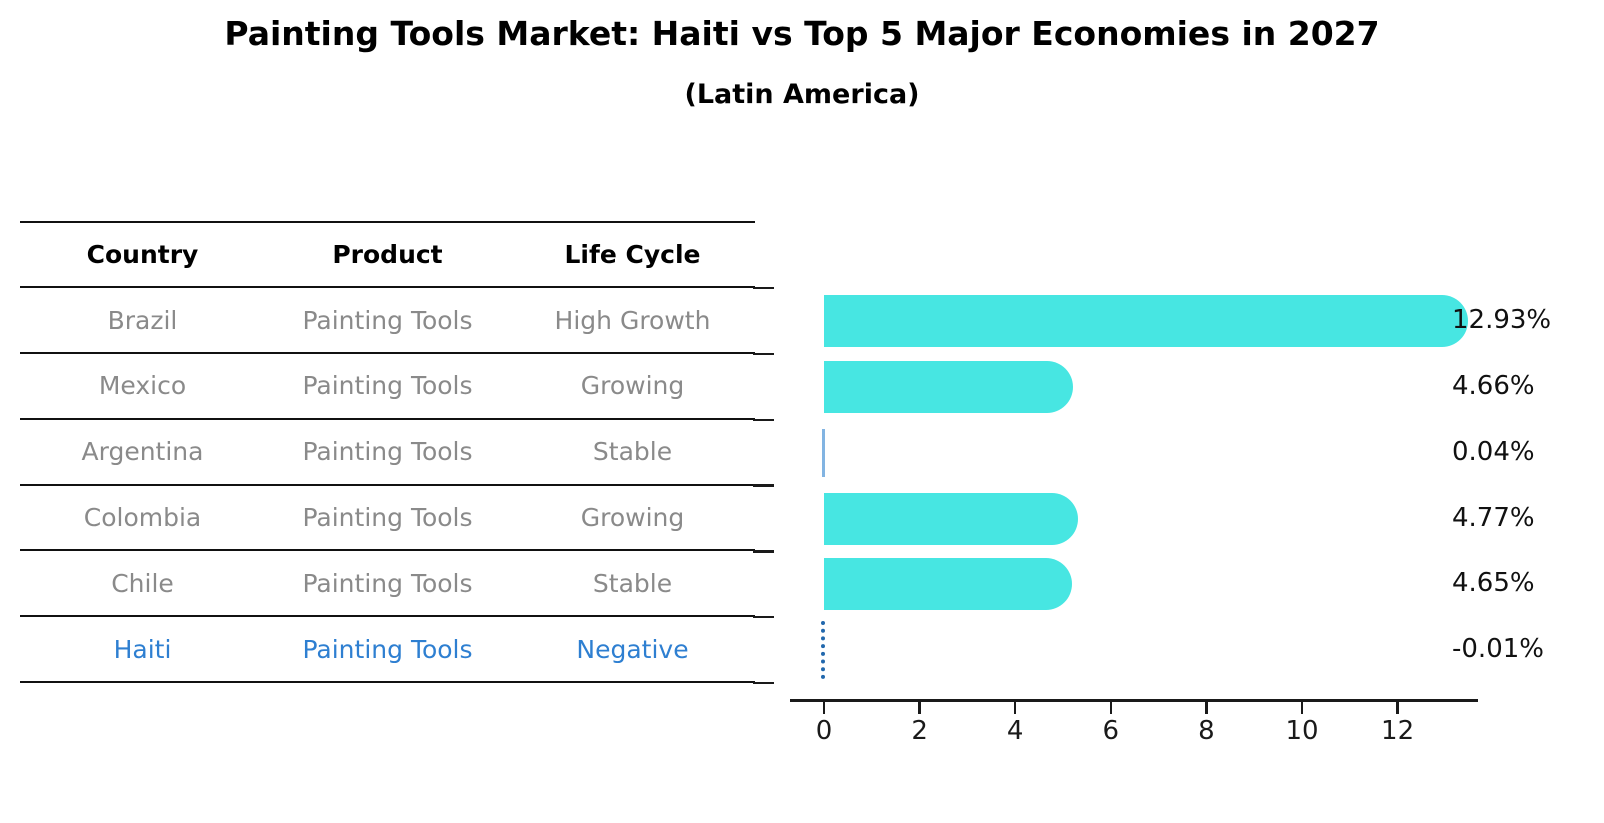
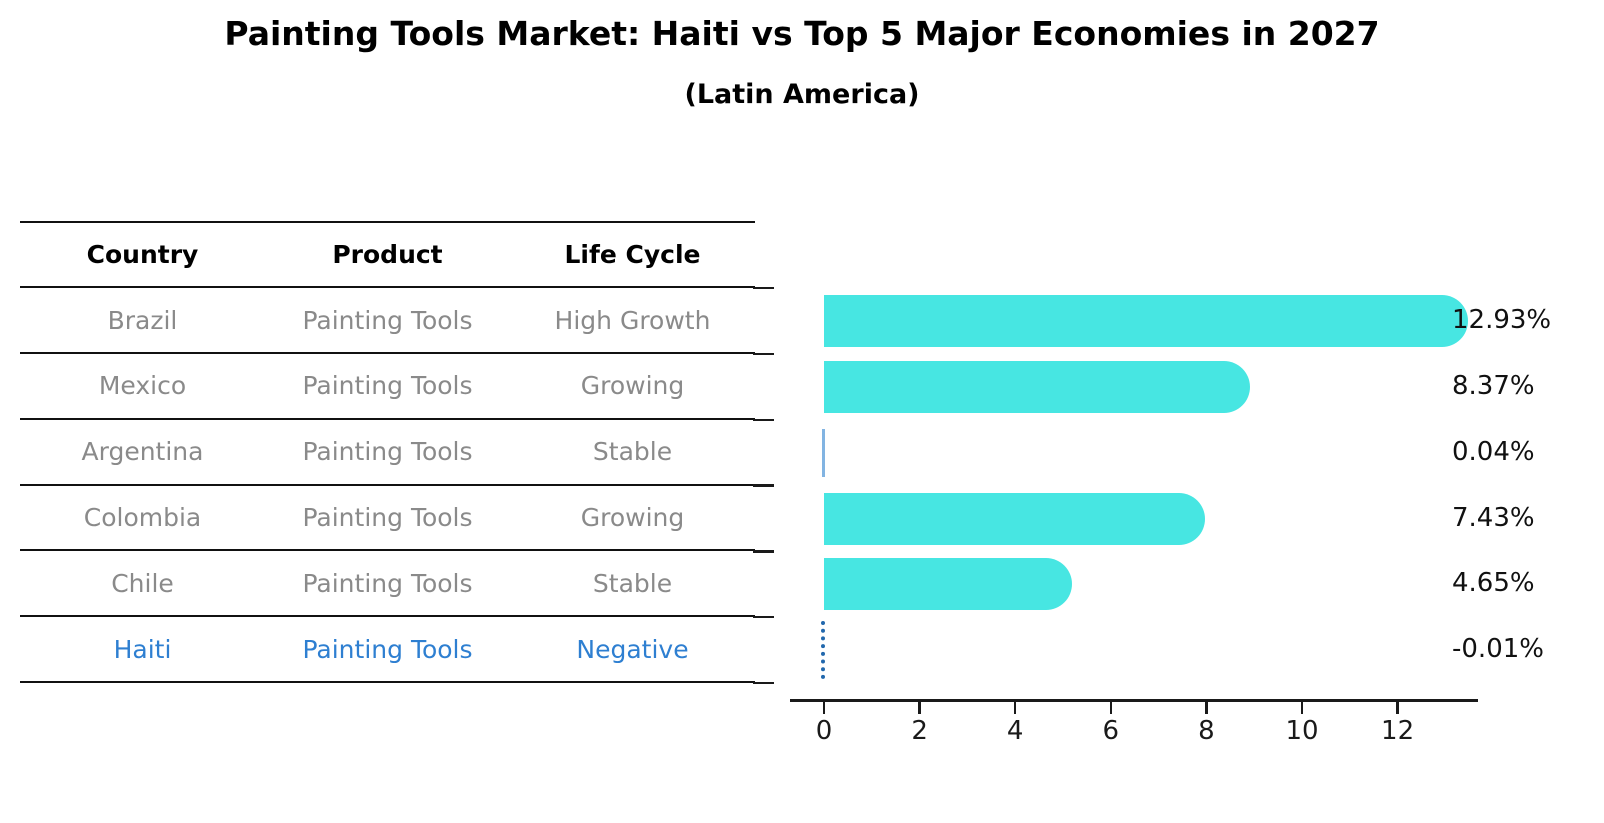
Mexico: 4.66% -> 8.37%
Colombia: 4.77% -> 7.43%
